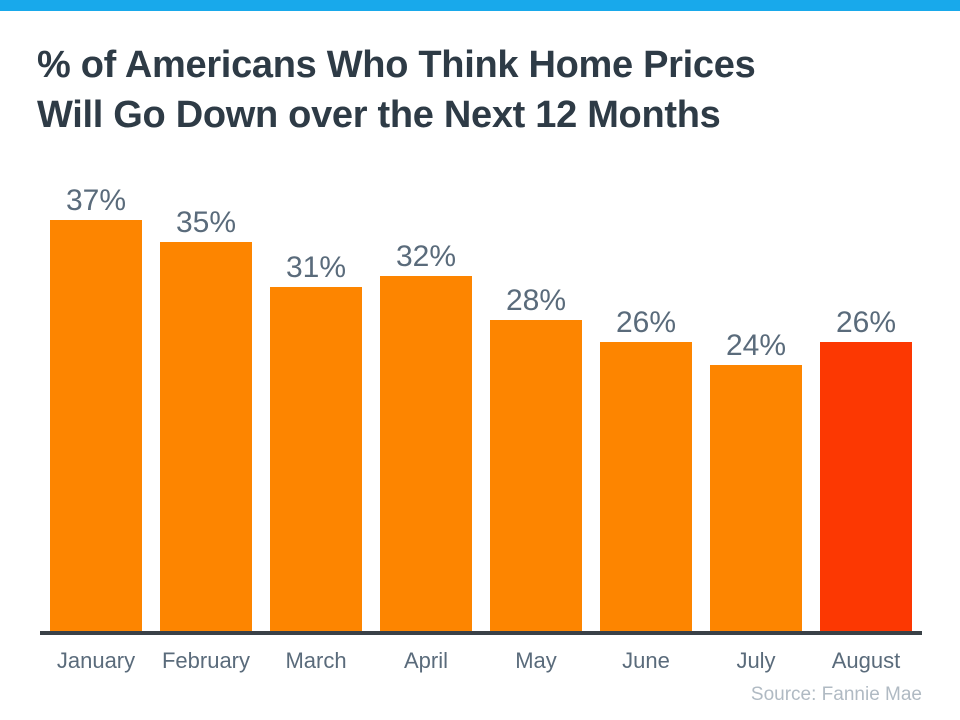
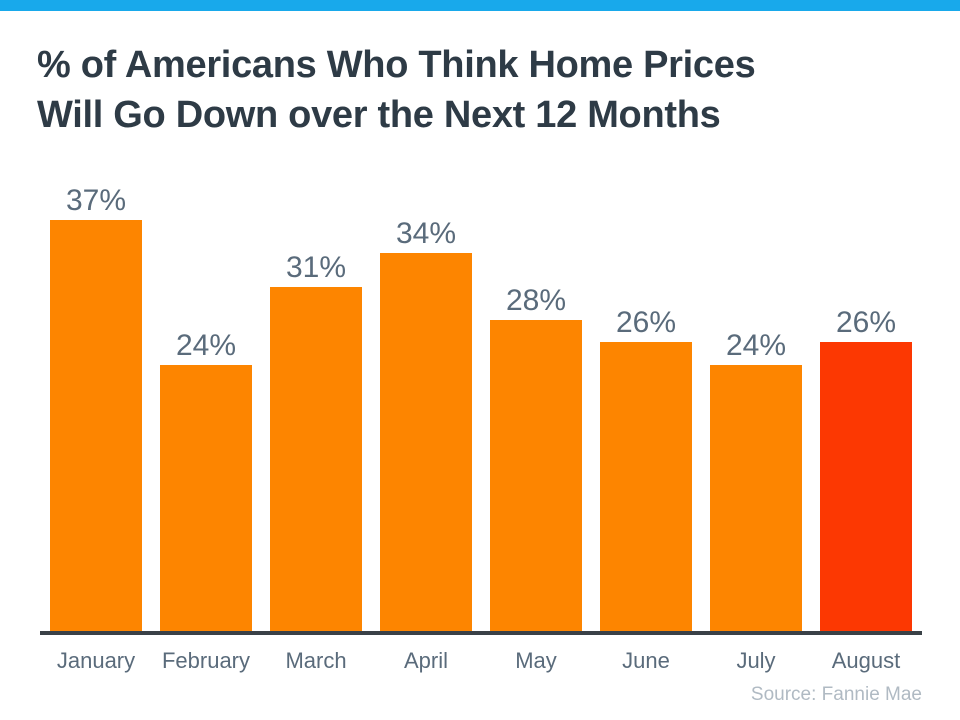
February: 35% -> 24%
April: 32% -> 34%
